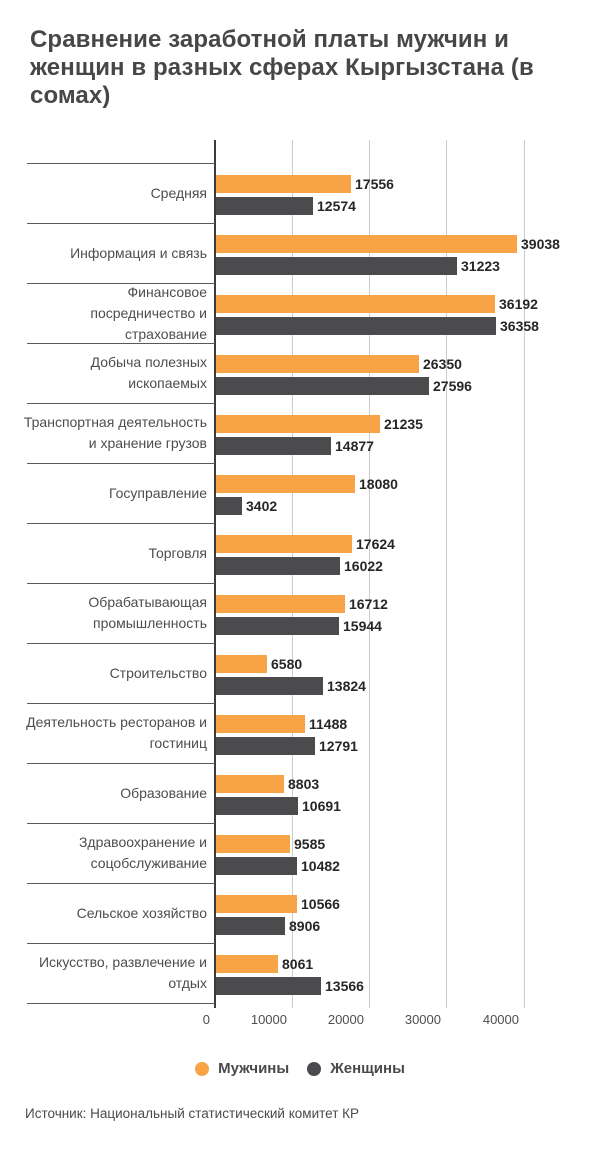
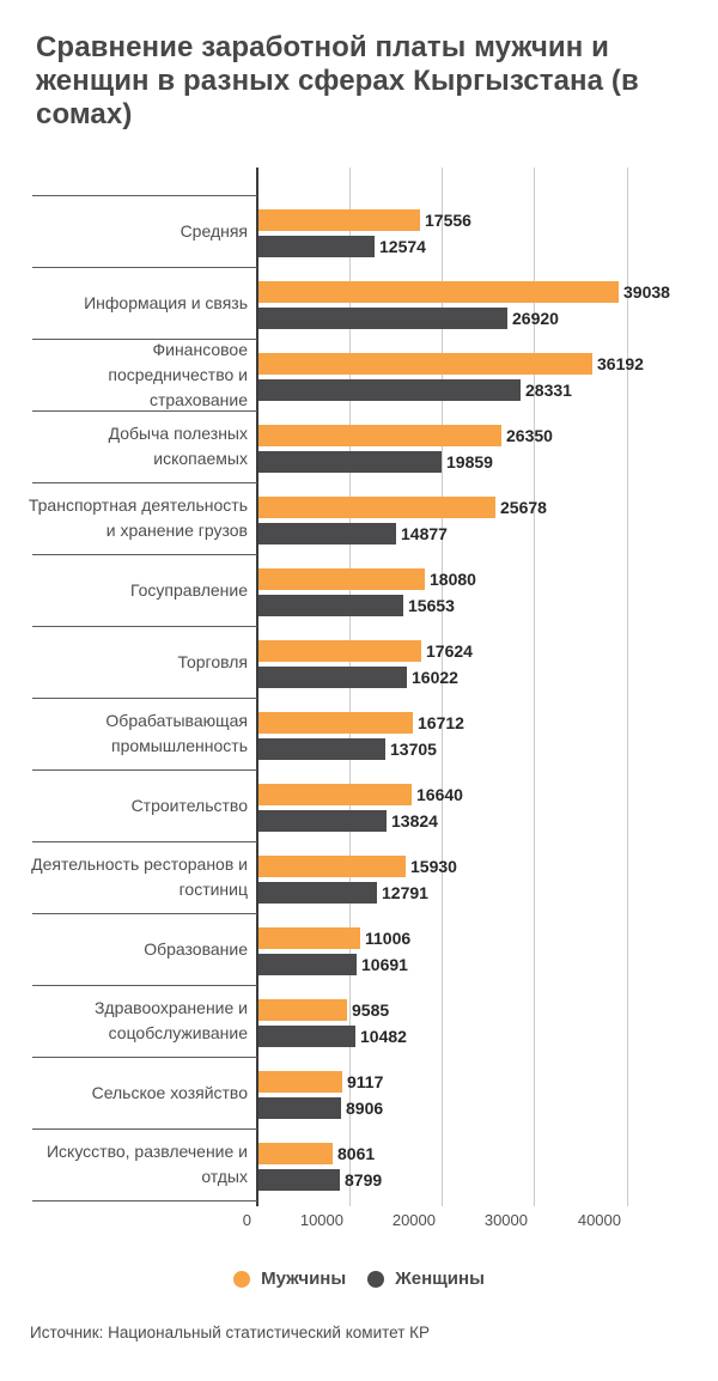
Женщины/Информация и связь: 31223 -> 26920
Женщины/Финансовое посредничество и страхование: 36358 -> 28331
Женщины/Добыча полезных ископаемых: 27596 -> 19859
Мужчины/Транспортная деятельность и хранение грузов: 21235 -> 25678
Женщины/Госуправление: 3402 -> 15653
Женщины/Обрабатывающая промышленность: 15944 -> 13705
Мужчины/Строительство: 6580 -> 16640
Мужчины/Деятельность ресторанов и гостиниц: 11488 -> 15930
Мужчины/Образование: 8803 -> 11006
Мужчины/Сельское хозяйство: 10566 -> 9117
Женщины/Искусство, развлечение и отдых: 13566 -> 8799
